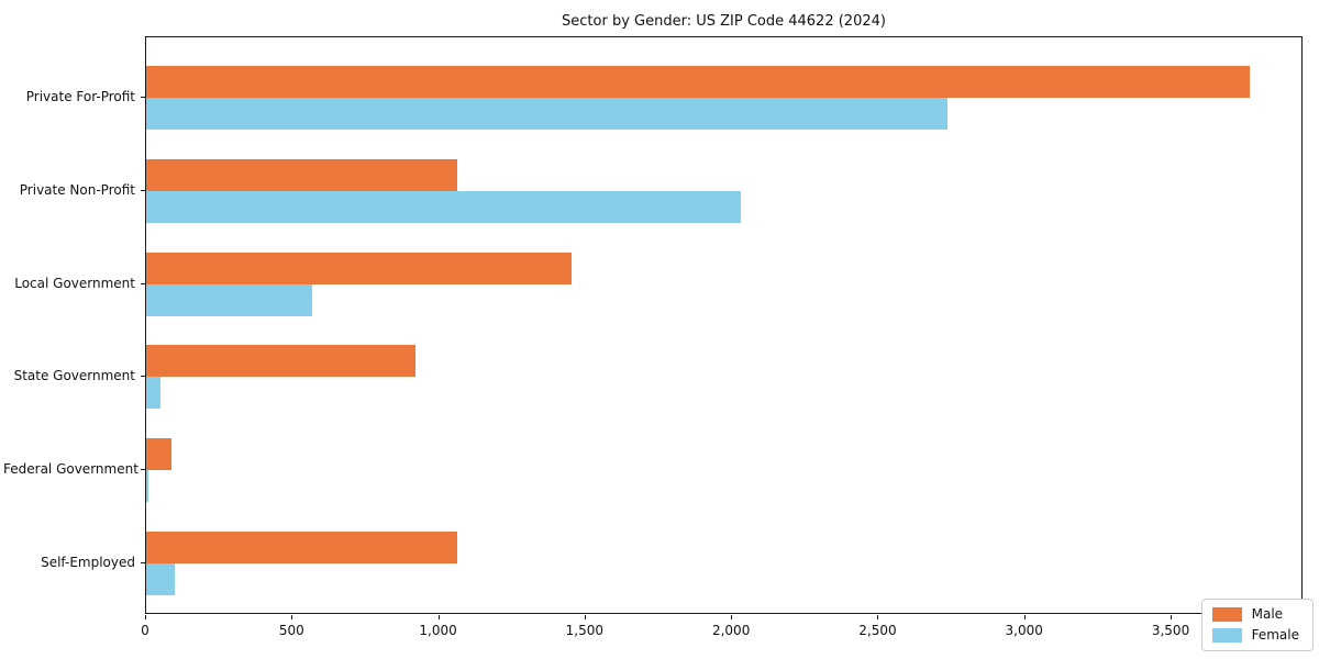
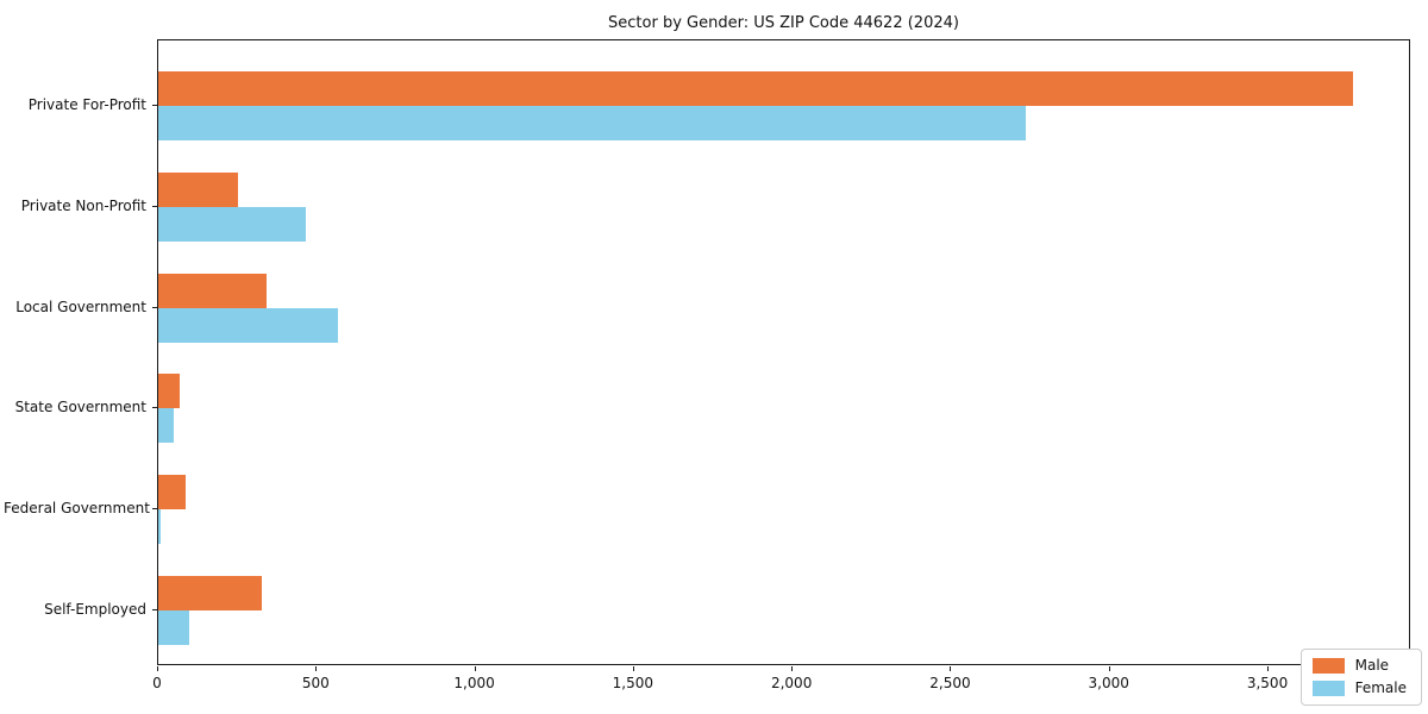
Male/Private Non-Profit: 1060 -> 250
Female/Private Non-Profit: 2030 -> 470
Male/Local Government: 1450 -> 340
Male/State Government: 920 -> 70
Male/Self-Employed: 1060 -> 320
